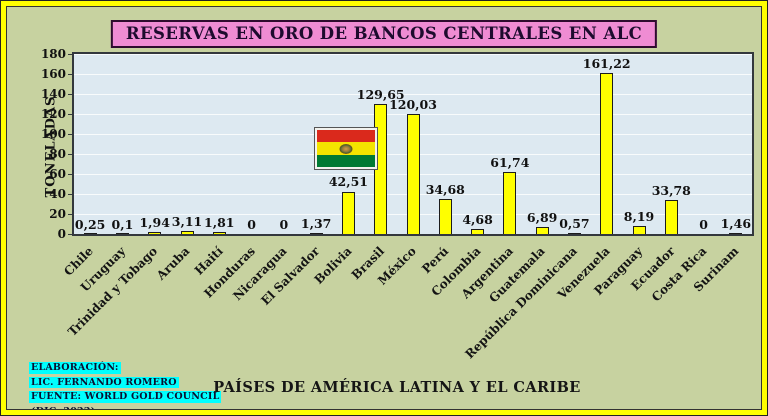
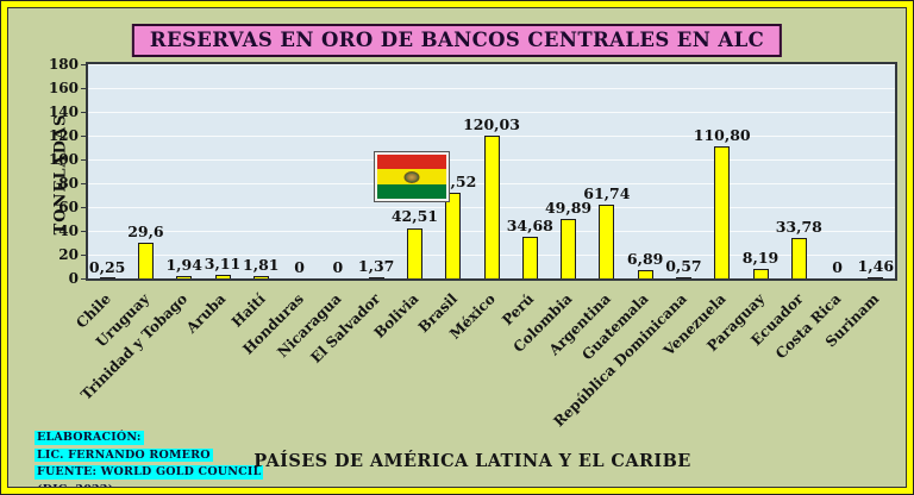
Uruguay: 0,1 -> 29,6
Brasil: 129,65 -> 71,52
Colombia: 4,68 -> 49,89
Venezuela: 161,22 -> 110,80
